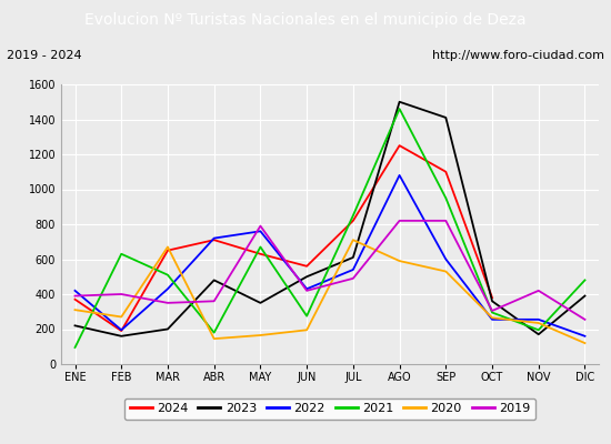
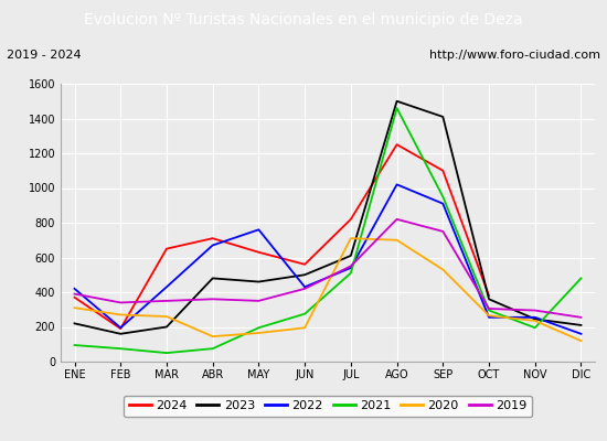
2021/FEB: 630 -> 80
2019/FEB: 400 -> 340
2021/MAR: 510 -> 50
2020/MAR: 670 -> 260
2022/ABR: 720 -> 670
2021/ABR: 180 -> 80
2023/MAY: 350 -> 460
2021/MAY: 670 -> 200
2019/MAY: 790 -> 350
2021/JUL: 850 -> 510
2019/JUL: 490 -> 550
2022/AGO: 1080 -> 1020
2020/AGO: 590 -> 700
2022/SEP: 600 -> 910
2019/SEP: 820 -> 750
2023/NOV: 170 -> 240
2019/NOV: 420 -> 300
2023/DIC: 390 -> 210
